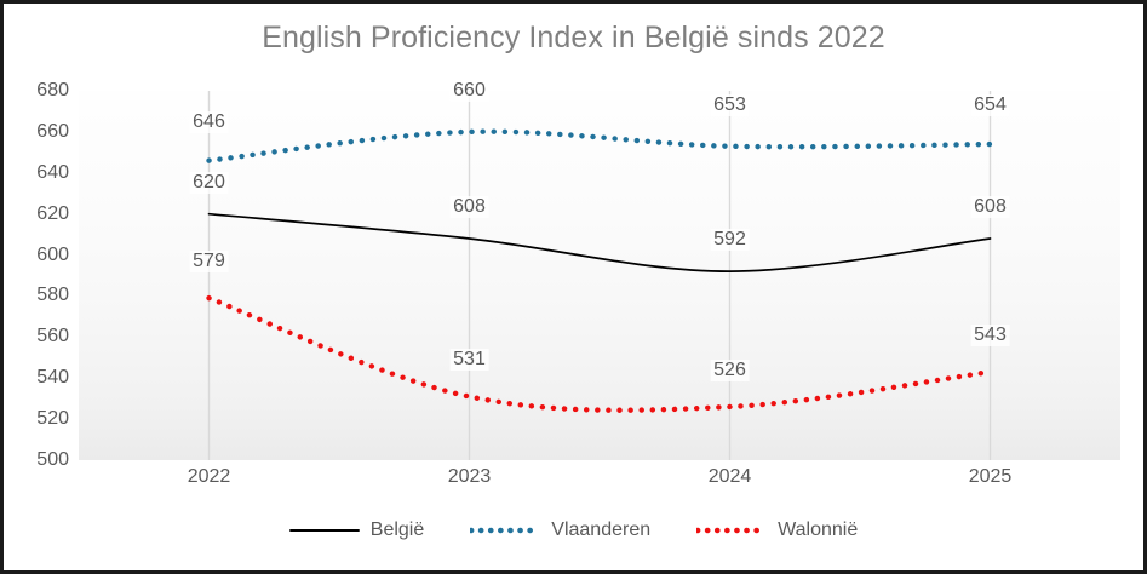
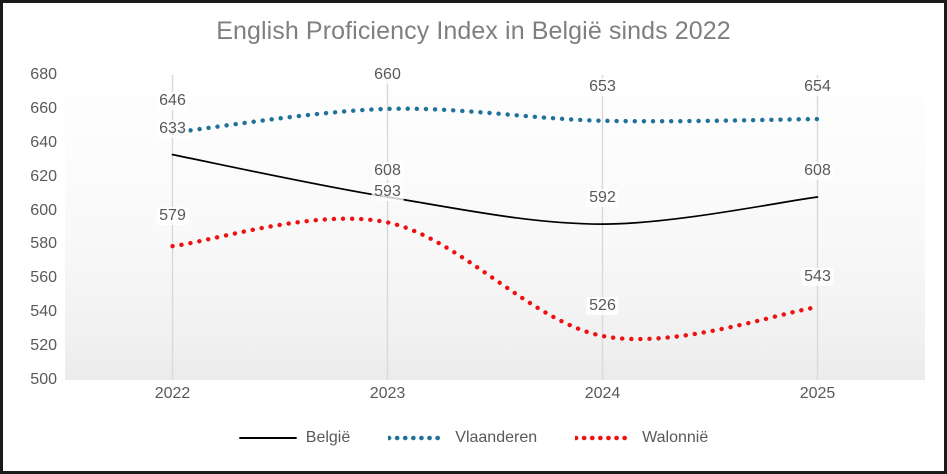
België/2022: 620 -> 633
Walonnië/2023: 531 -> 593
